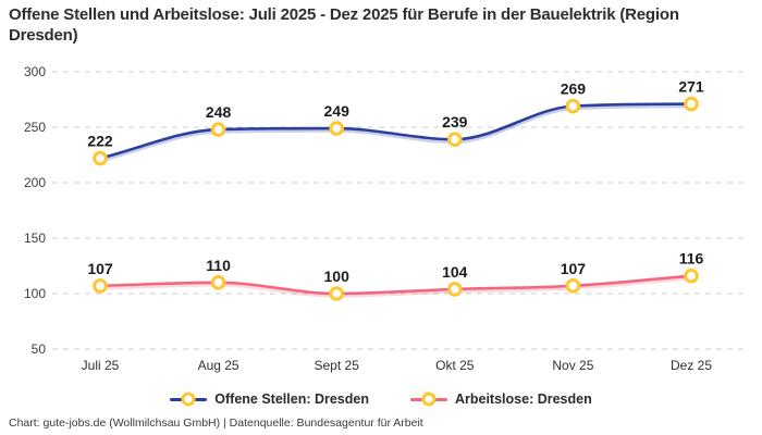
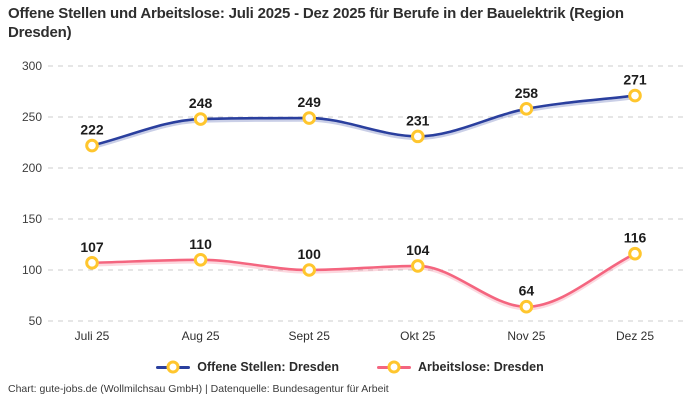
Offene Stellen: Dresden/Okt 25: 239 -> 231
Offene Stellen: Dresden/Nov 25: 269 -> 258
Arbeitslose: Dresden/Nov 25: 107 -> 64
